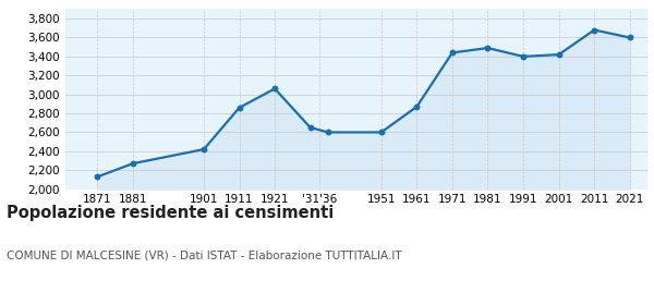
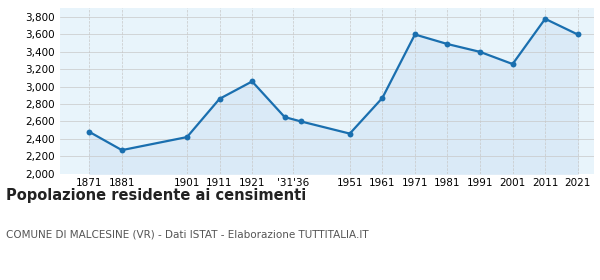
1871: 2,130 -> 2,480
1951: 2,600 -> 2,460
1971: 3,440 -> 3,600
2001: 3,420 -> 3,260
2011: 3,680 -> 3,780
